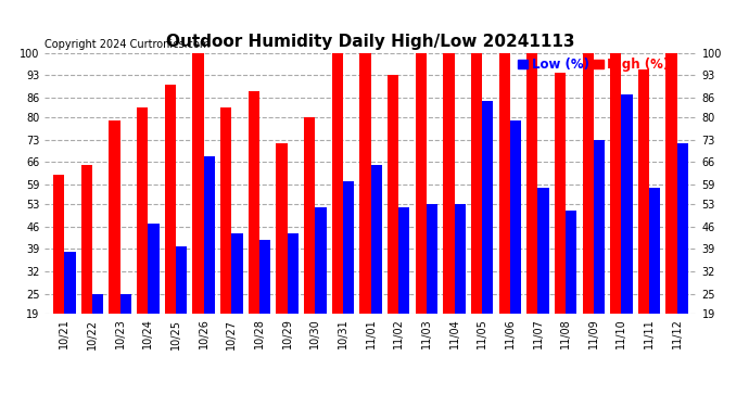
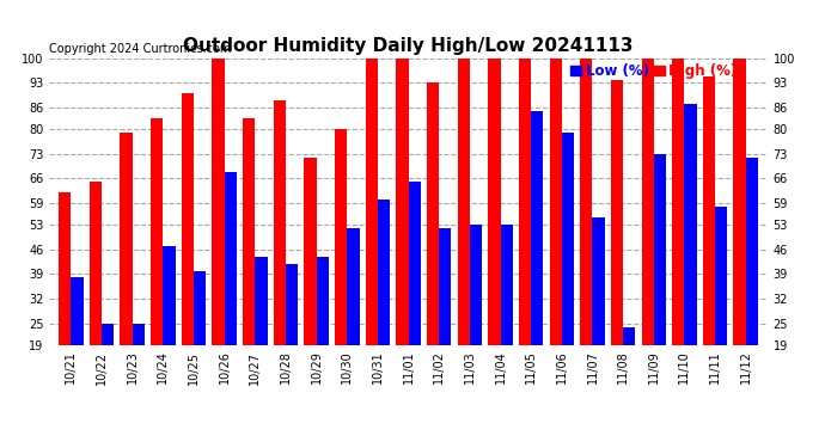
Low (%)/11/07: 58 -> 55
Low (%)/11/08: 51 -> 24
